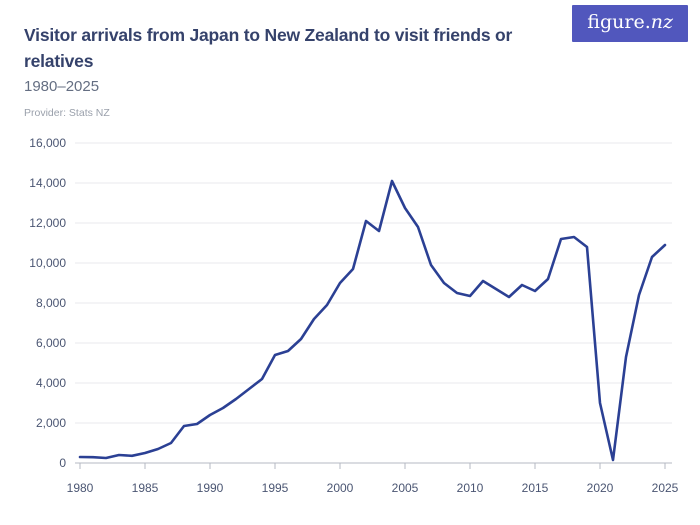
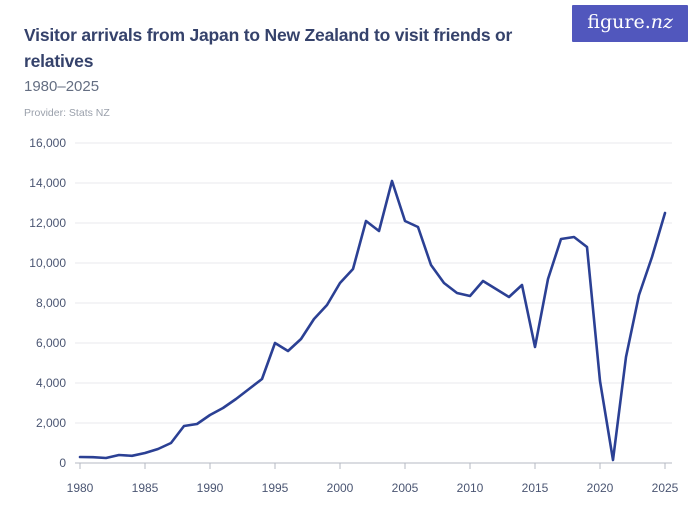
1995: 5400 -> 6000
2005: 12800 -> 12100
2015: 8600 -> 5800
2020: 3000 -> 4100
2025: 10900 -> 12500
